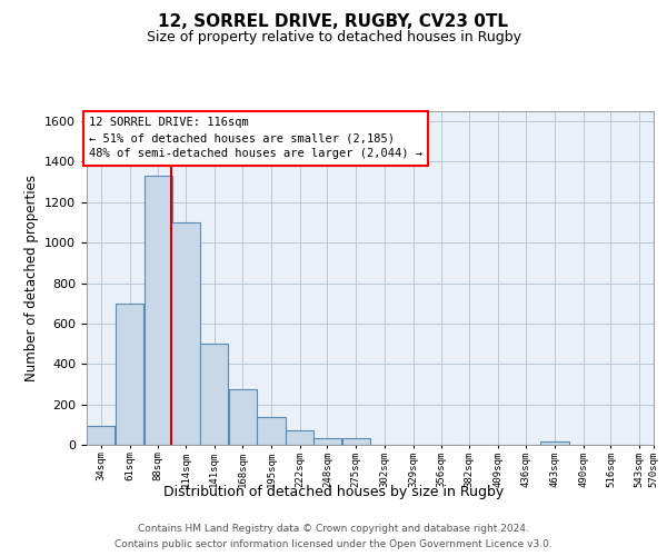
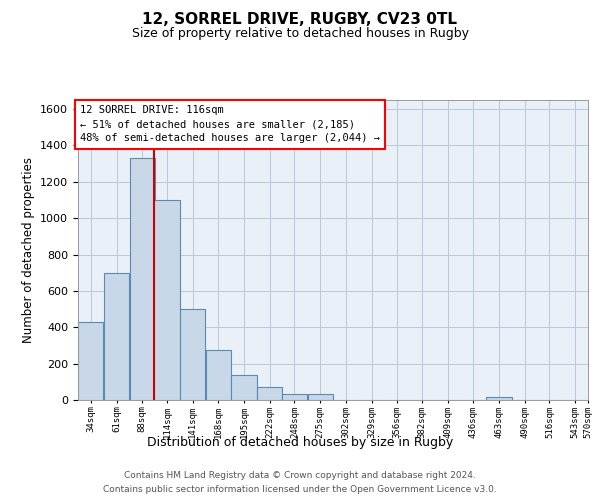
34sqm: 100 -> 430
